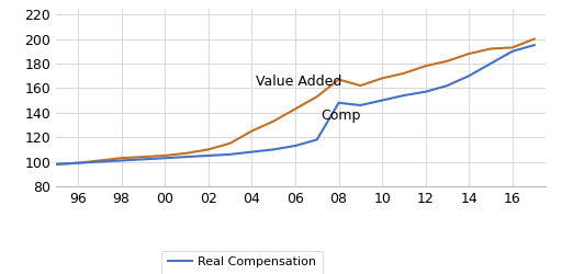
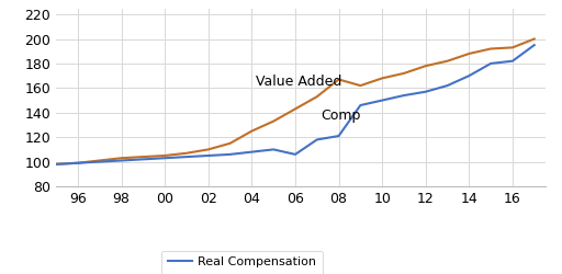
Real Compensation/06: 113 -> 106
Real Compensation/08: 148 -> 121
Real Compensation/16: 190 -> 182
